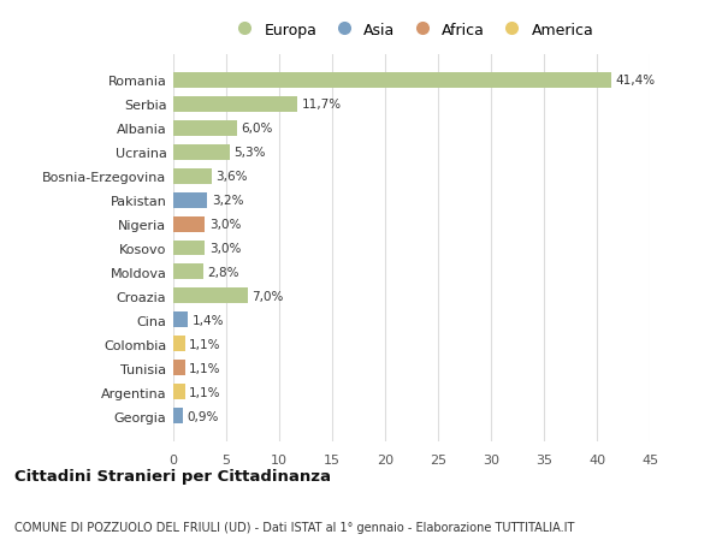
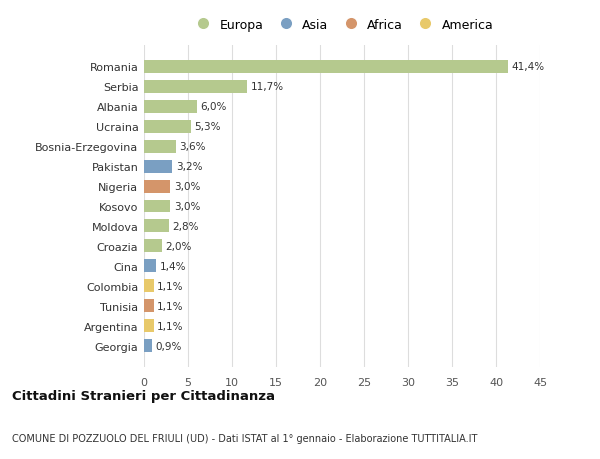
Croazia: 7,0% -> 2,0%
